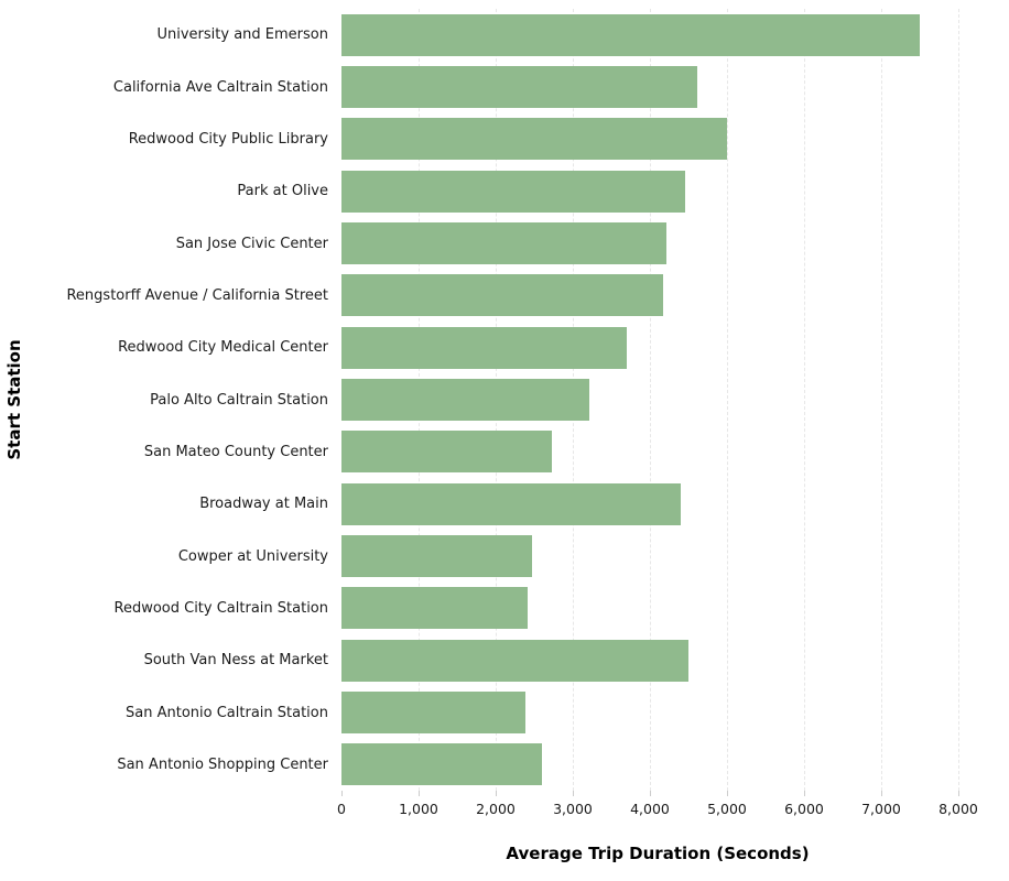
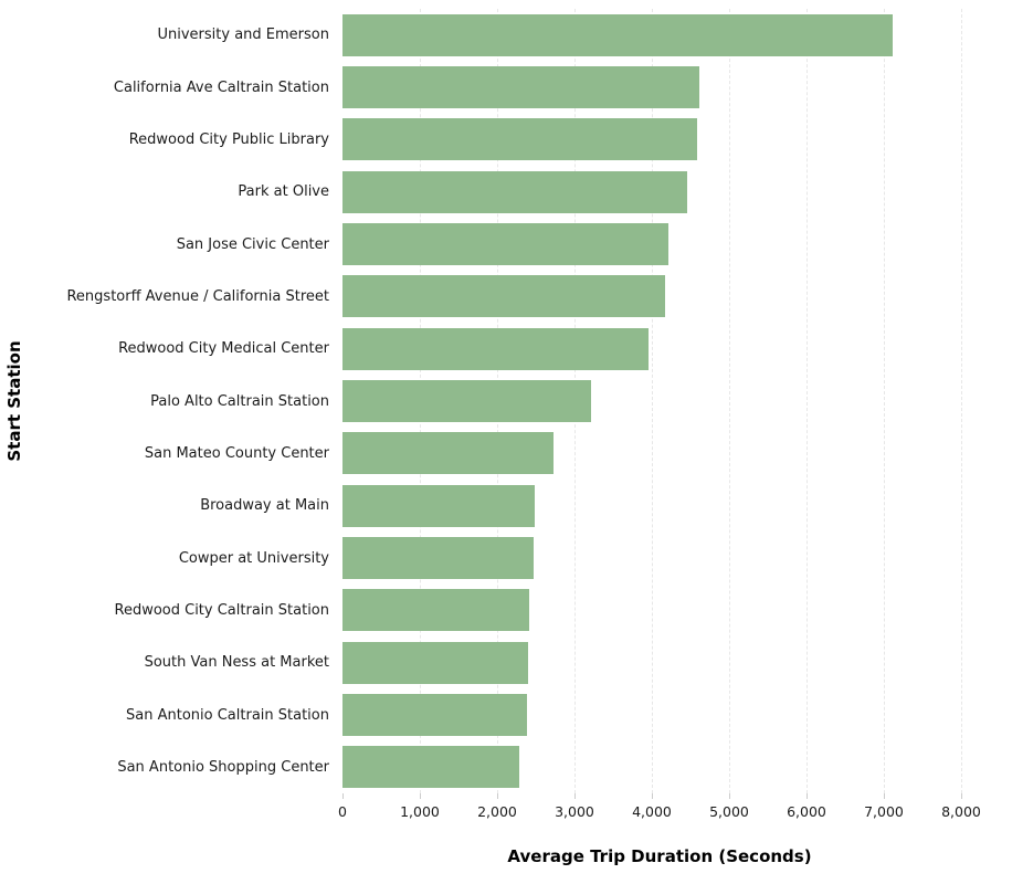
University and Emerson: 7500 -> 7100
Redwood City Public Library: 5000 -> 4600
Redwood City Medical Center: 3700 -> 4000
Broadway at Main: 4400 -> 2500
South Van Ness at Market: 4500 -> 2400
San Antonio Shopping Center: 2600 -> 2300
